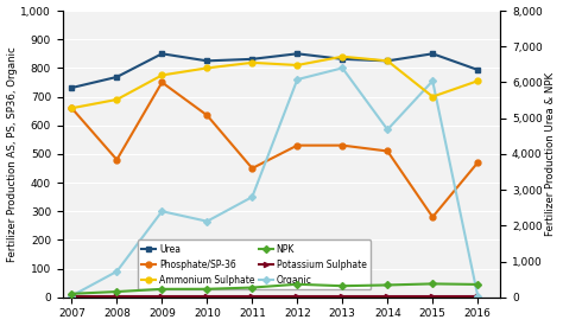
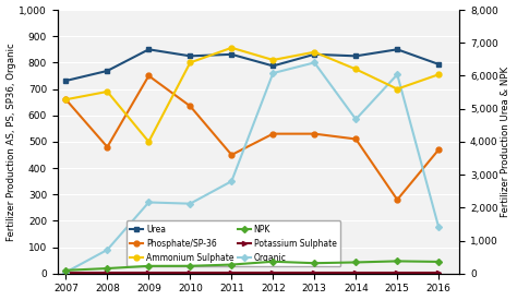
Ammonium Sulphate/2009: 6,200 -> 4,000
Organic/2009: 300 -> 270
Ammonium Sulphate/2011: 6,550 -> 6,850
Urea/2012: 6,800 -> 6,300
Ammonium Sulphate/2014: 6,600 -> 6,200
Organic/2016: 5 -> 175
